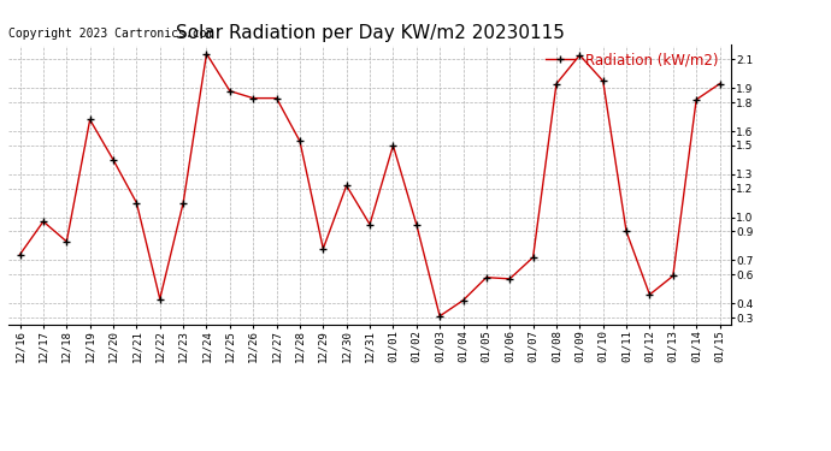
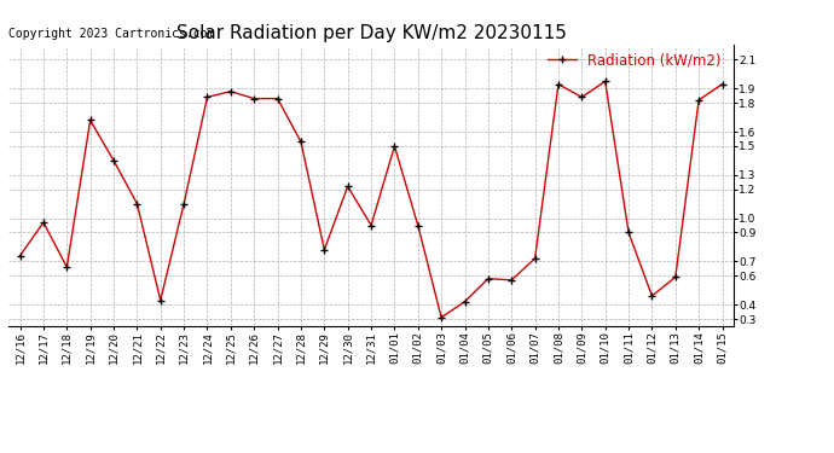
12/18: 0.83 -> 0.66
12/24: 2.14 -> 1.84
01/09: 2.13 -> 1.84
